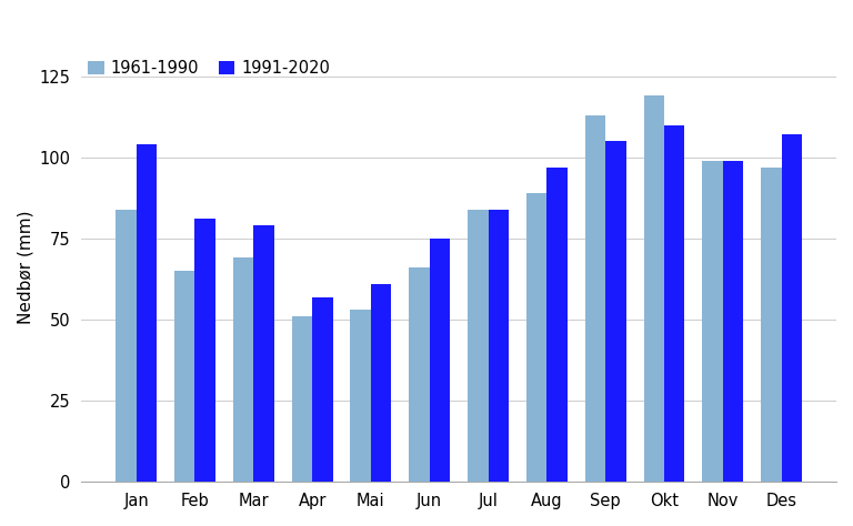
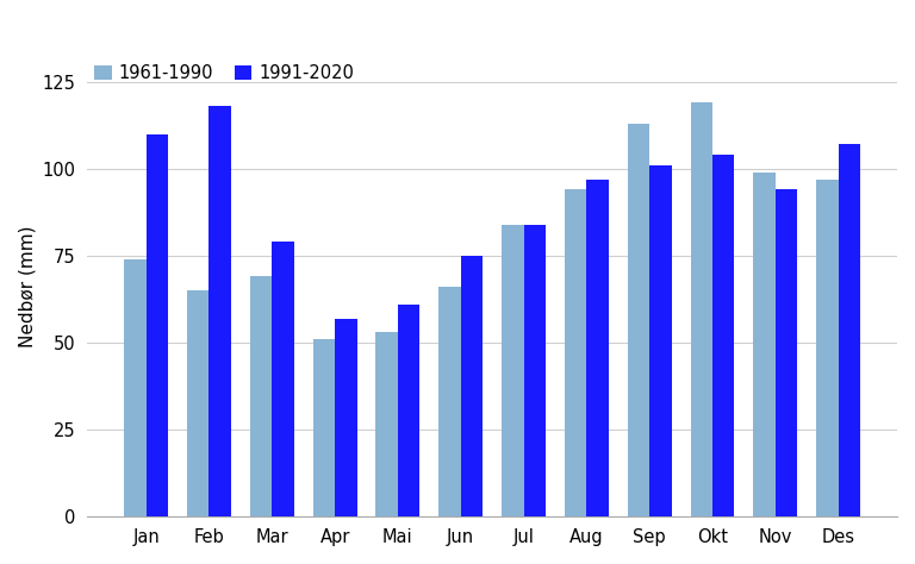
1961-1990/Jan: 84 -> 74
1991-2020/Jan: 104 -> 110
1991-2020/Feb: 81 -> 118
1961-1990/Aug: 89 -> 94
1991-2020/Sep: 105 -> 101
1991-2020/Okt: 110 -> 104
1991-2020/Nov: 99 -> 94
